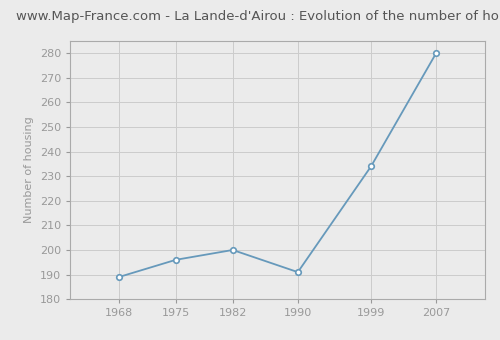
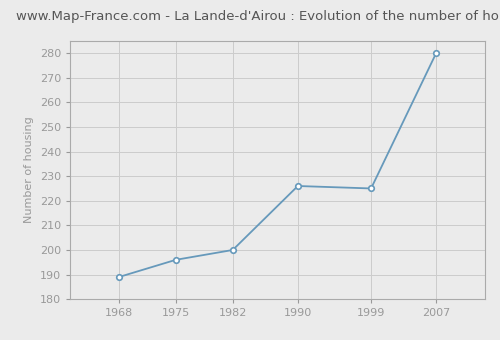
1990: 191 -> 226
1999: 234 -> 225
